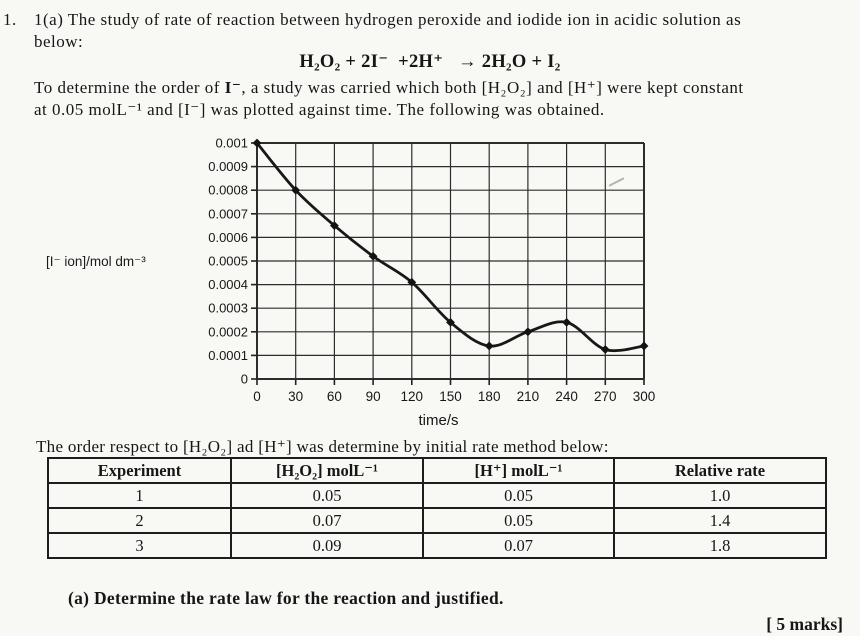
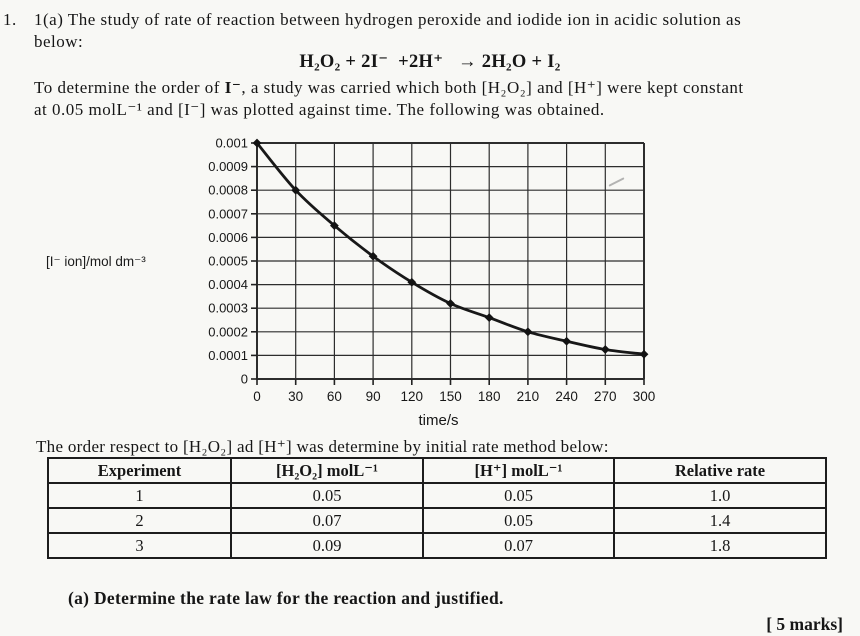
150: 0.00024 -> 0.00032
180: 0.00014 -> 0.00026
240: 0.00024 -> 0.00016
300: 0.00014 -> 0.00011
